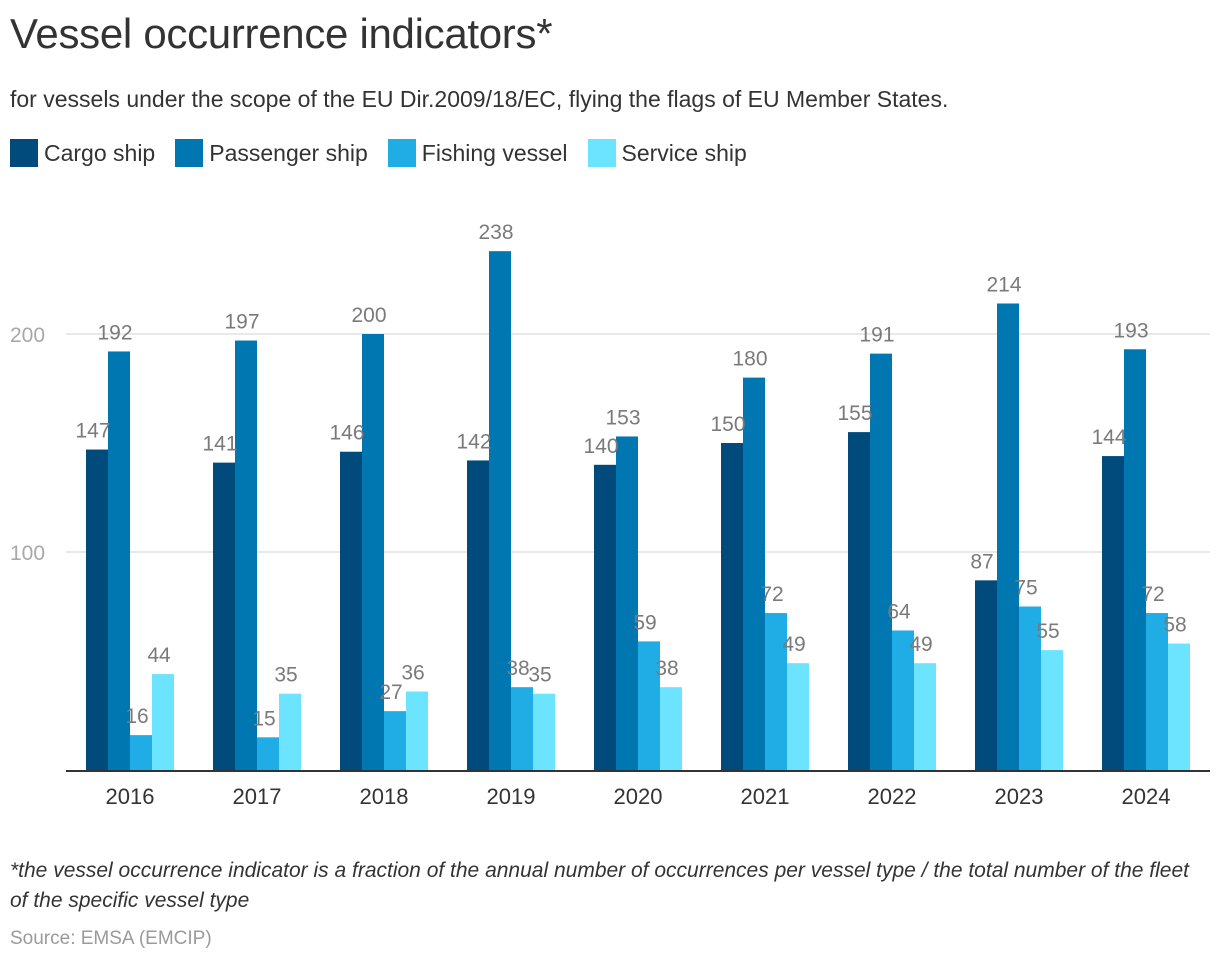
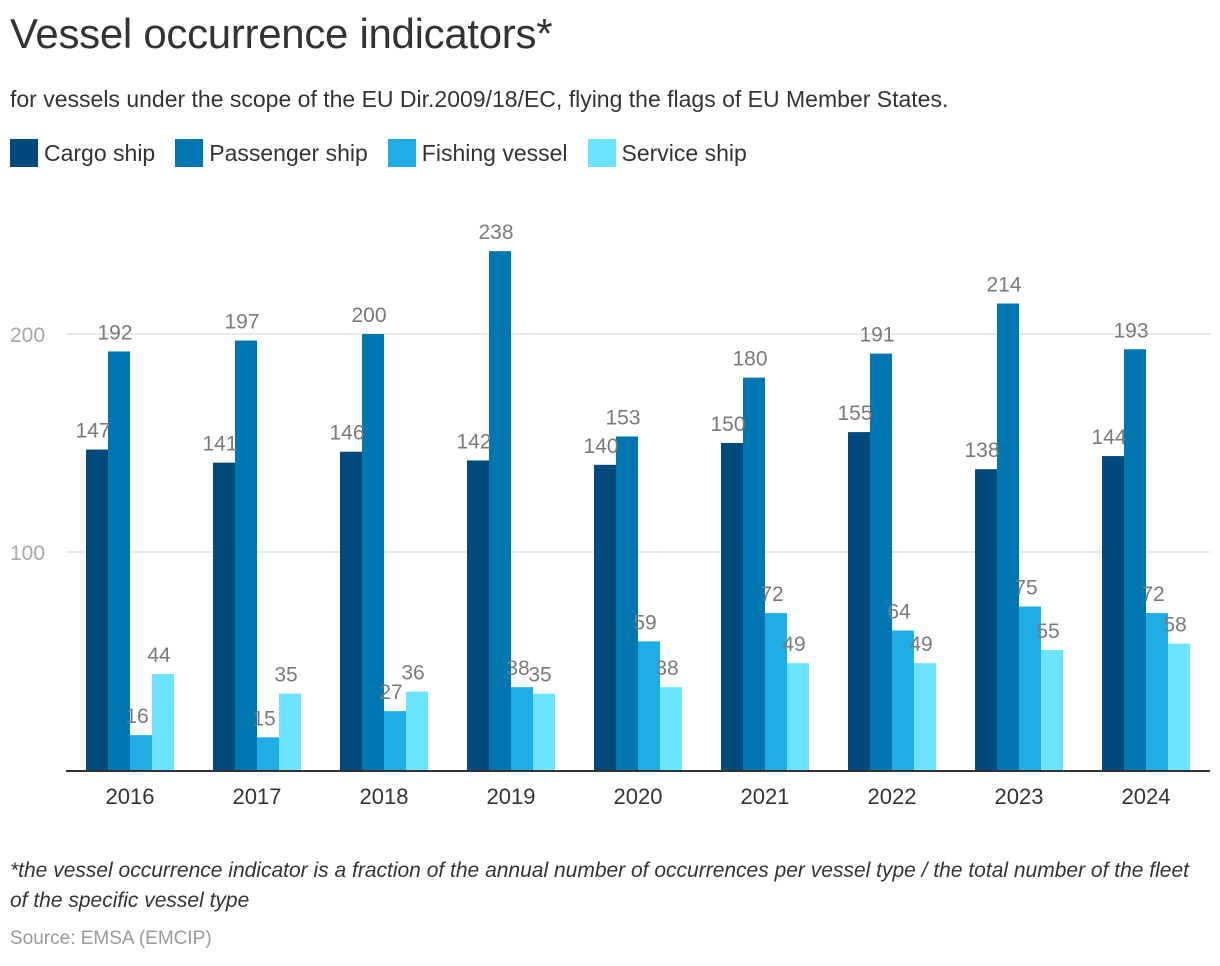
Cargo ship/2023: 87 -> 138
